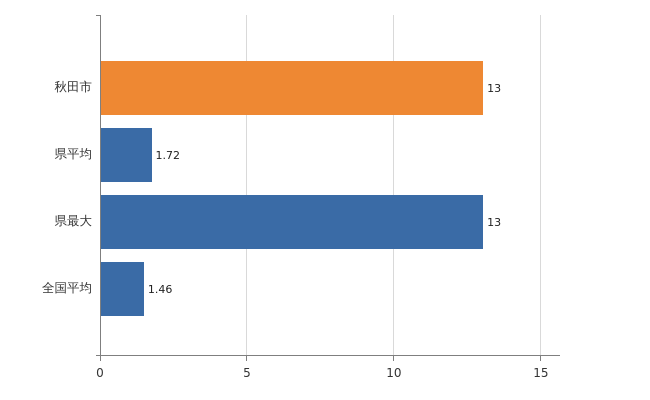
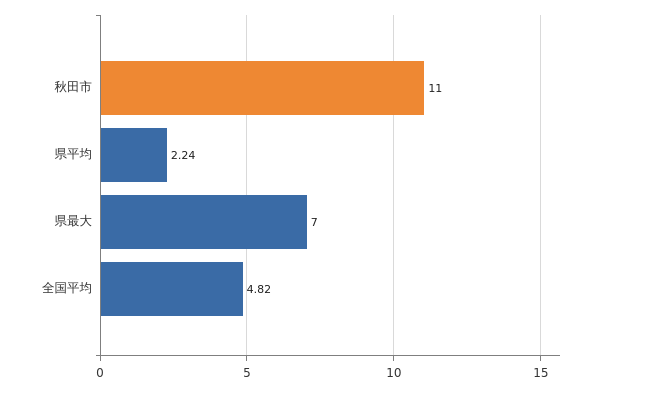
秋田市: 13 -> 11
県平均: 1.72 -> 2.24
県最大: 13 -> 7
全国平均: 1.46 -> 4.82
